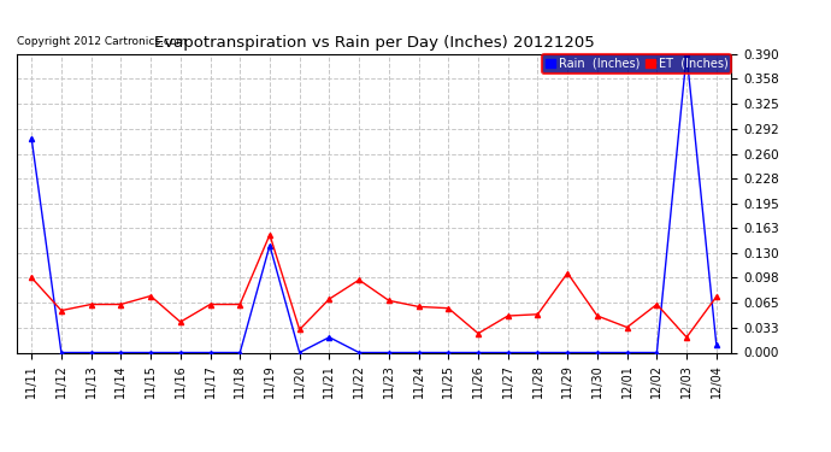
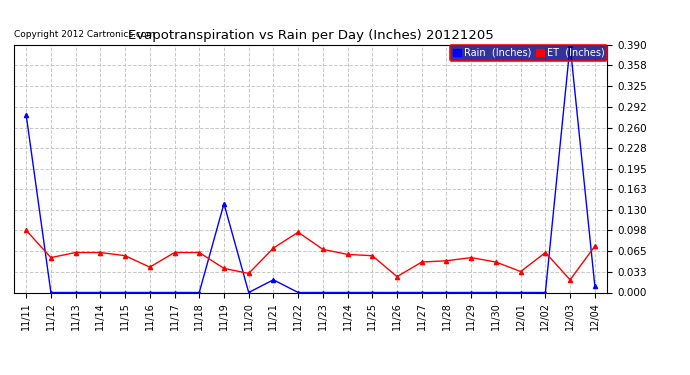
ET (Inches)/11/15: 0.074 -> 0.058
ET (Inches)/11/19: 0.154 -> 0.038
ET (Inches)/11/29: 0.104 -> 0.055
